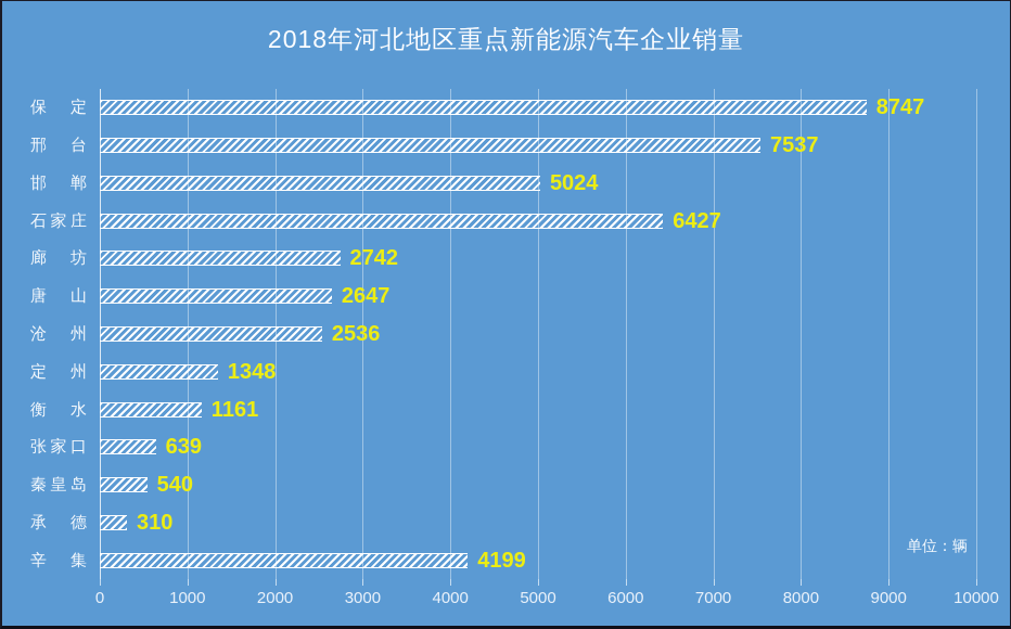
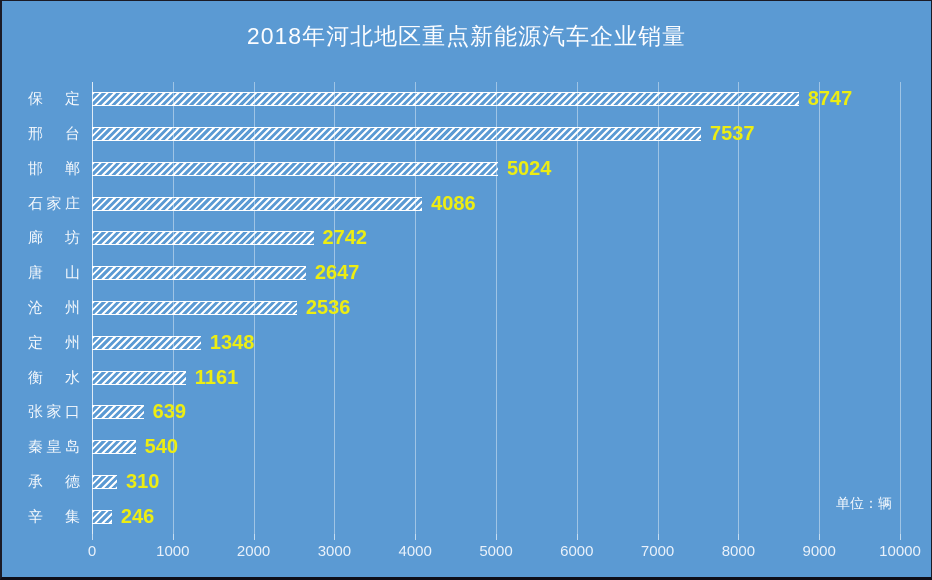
石家庄: 6427 -> 4086
辛集: 4199 -> 246
